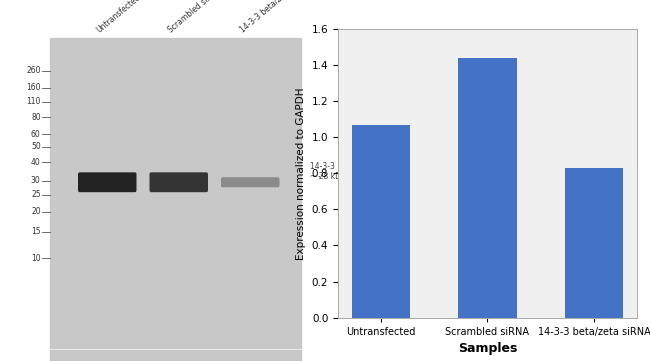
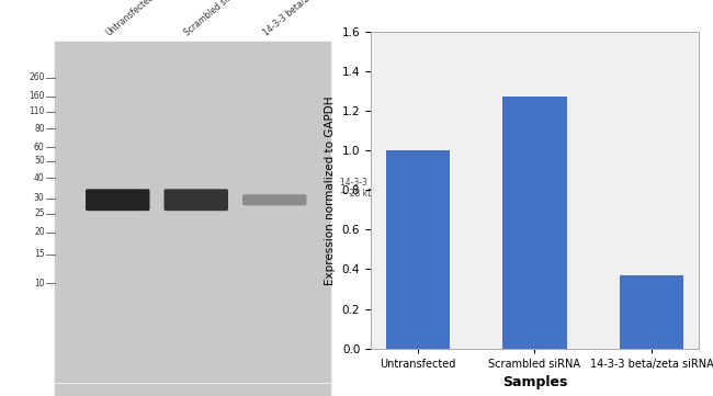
Untransfected: 1.07 -> 1.00
Scrambled siRNA: 1.44 -> 1.27
14-3-3 beta/zeta siRNA: 0.83 -> 0.37
